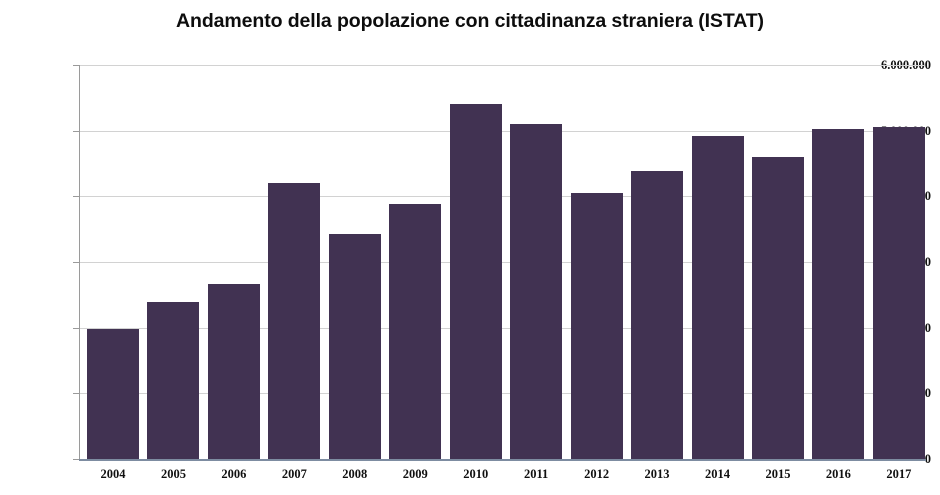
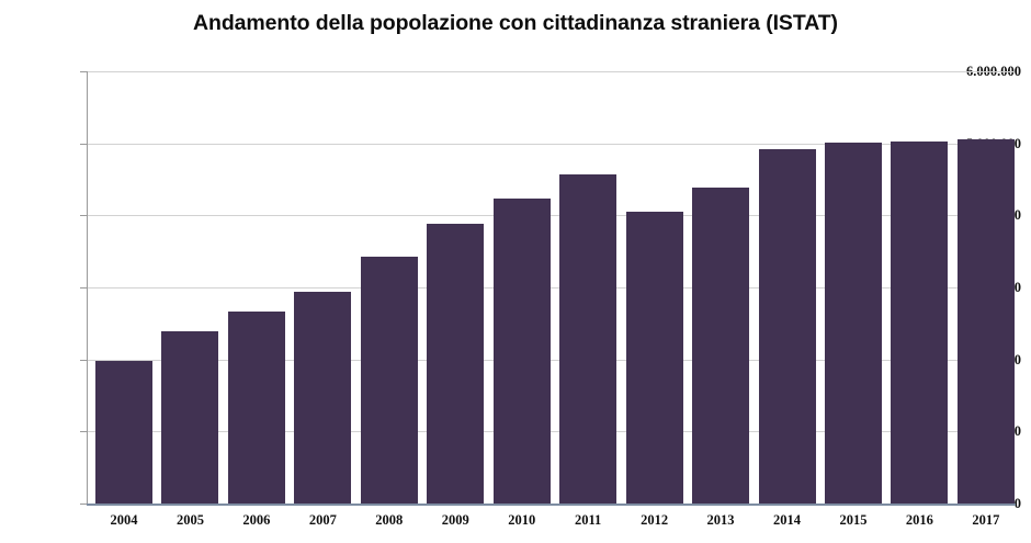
2007: 4200000 -> 2900000
2010: 5400000 -> 4200000
2011: 5100000 -> 4600000
2015: 4600000 -> 5000000
